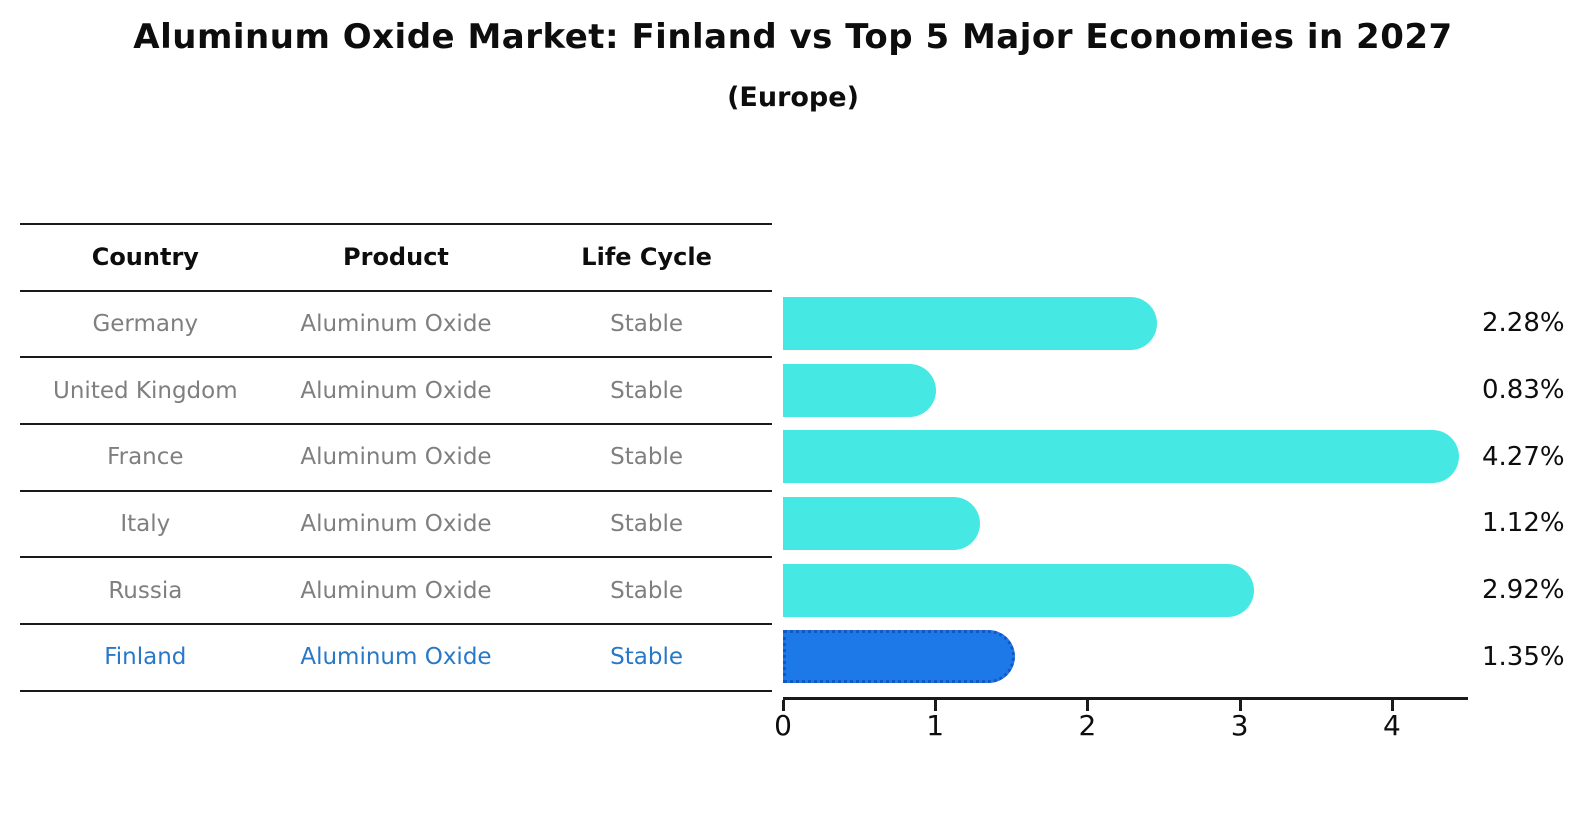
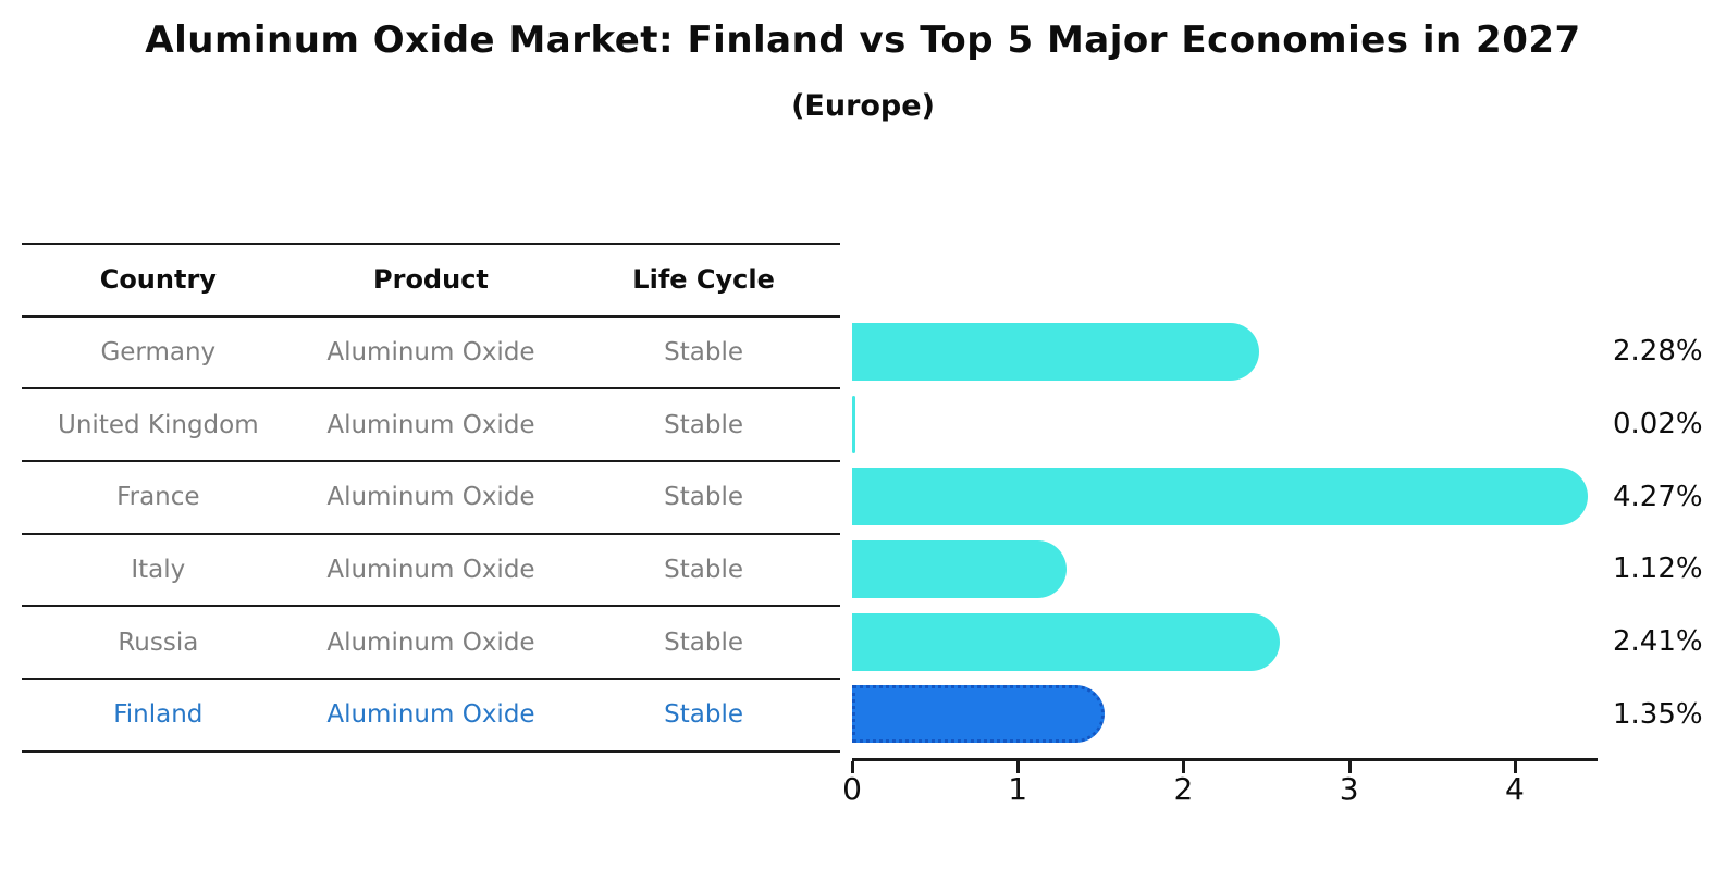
United Kingdom: 0.83% -> 0.02%
Russia: 2.92% -> 2.41%
